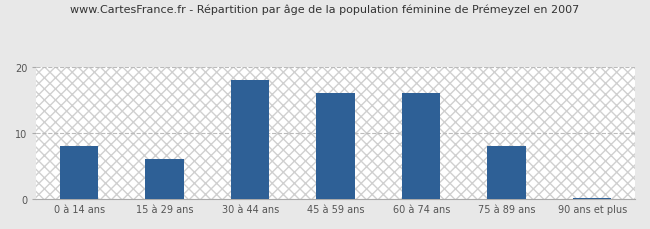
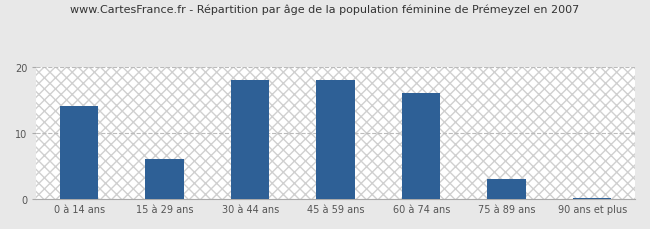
0 à 14 ans: 8.0 -> 14.0
45 à 59 ans: 16.0 -> 18.0
75 à 89 ans: 8.0 -> 3.0
